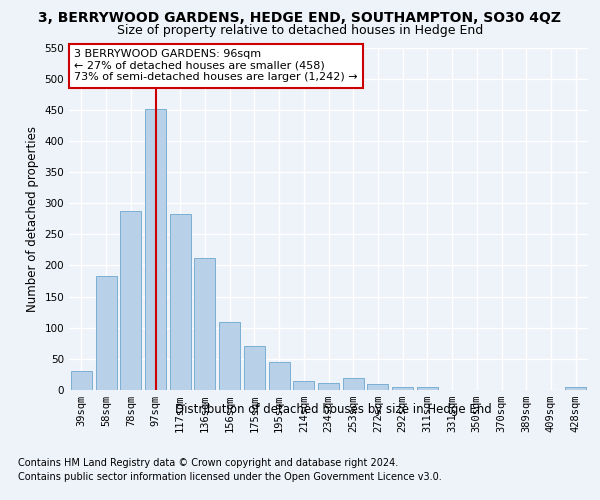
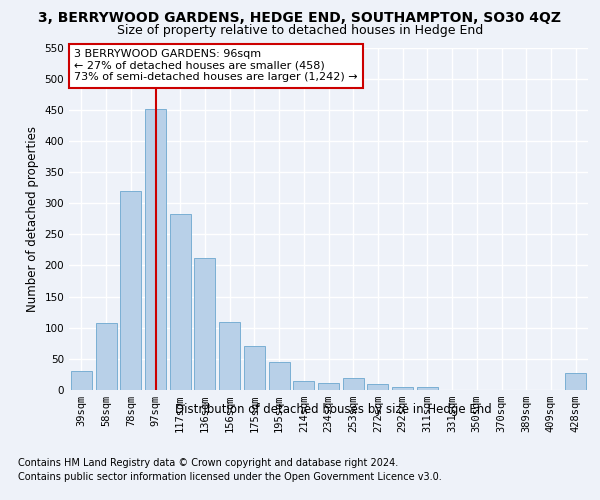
58sqm: 183 -> 108
78sqm: 287 -> 320
428sqm: 5 -> 28
